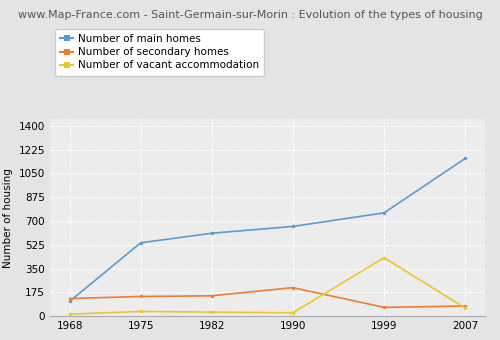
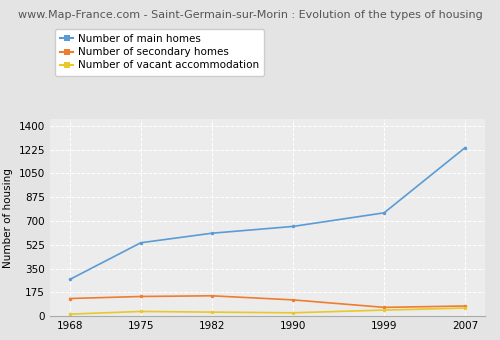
Number of main homes/1968: 110 -> 270
Number of secondary homes/1990: 210 -> 120
Number of vacant accommodation/1999: 430 -> 40
Number of main homes/2007: 1160 -> 1240
